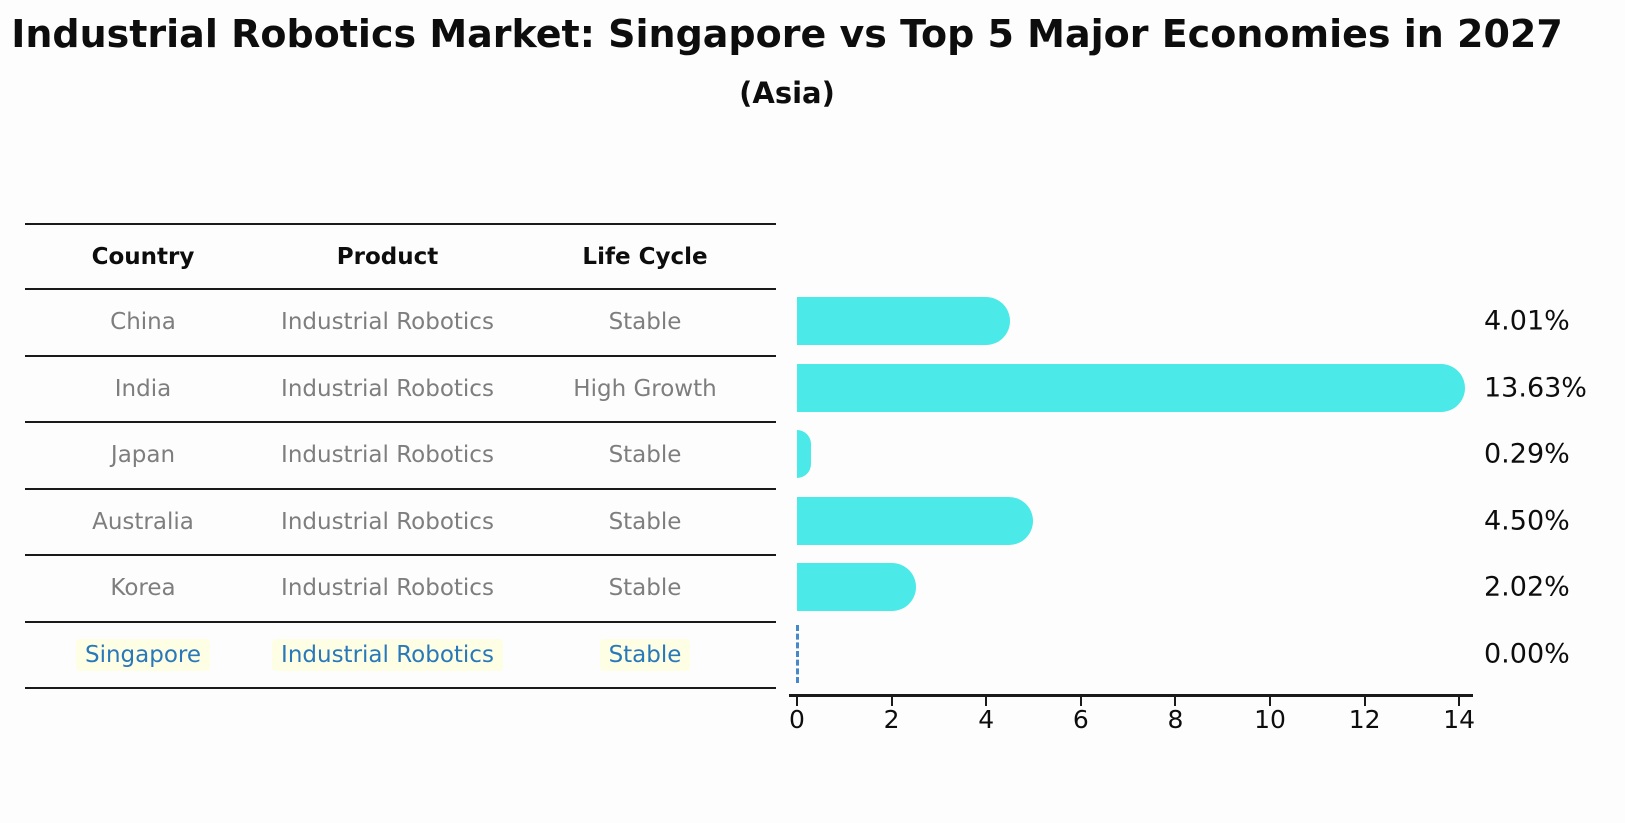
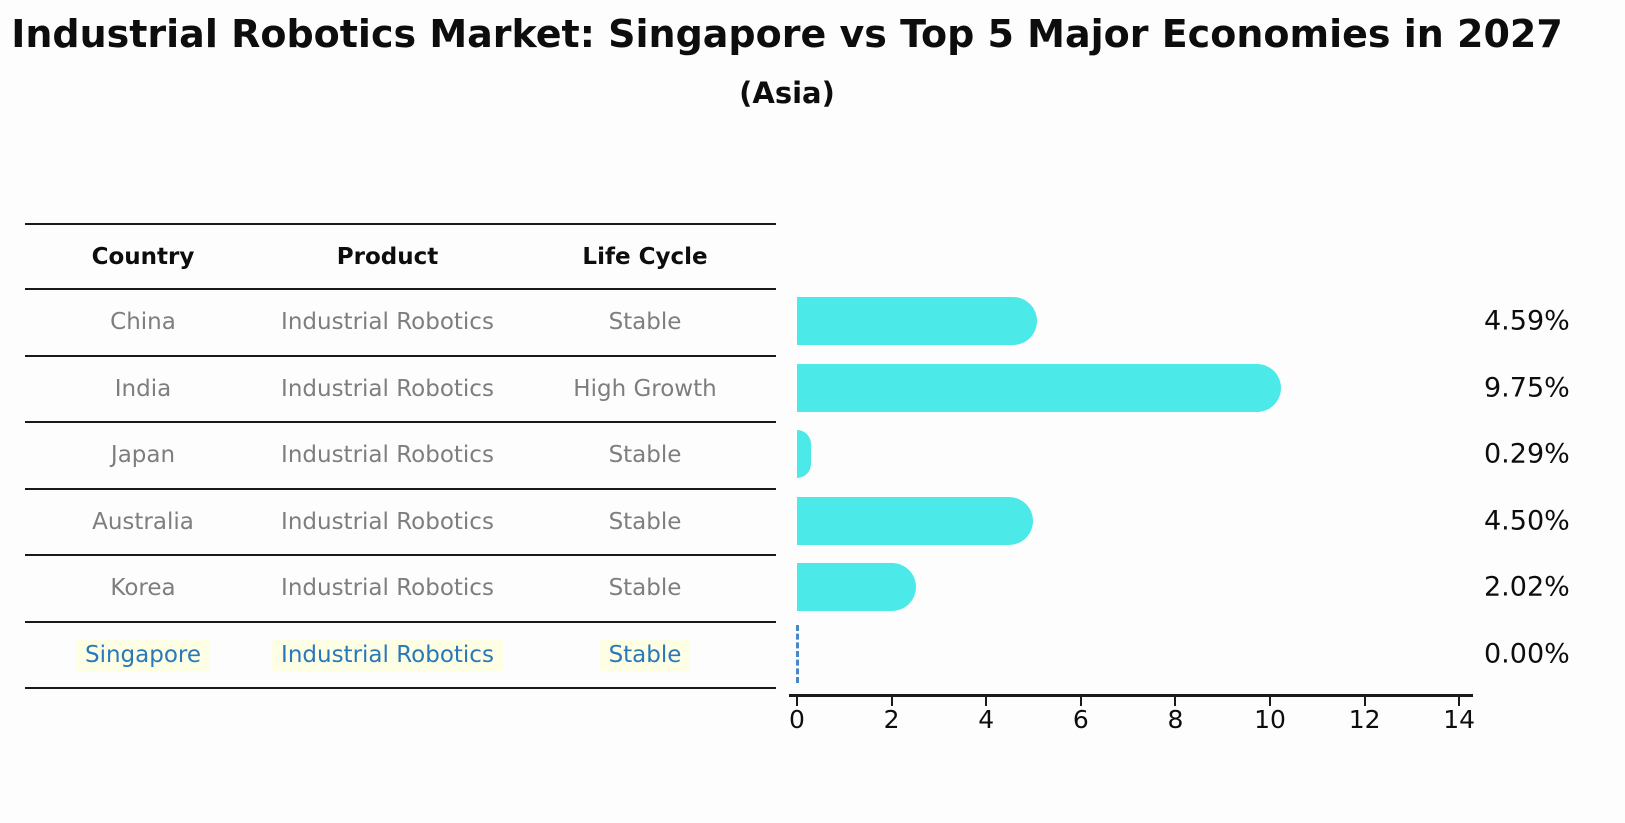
China: 4.01% -> 4.59%
India: 13.63% -> 9.75%
